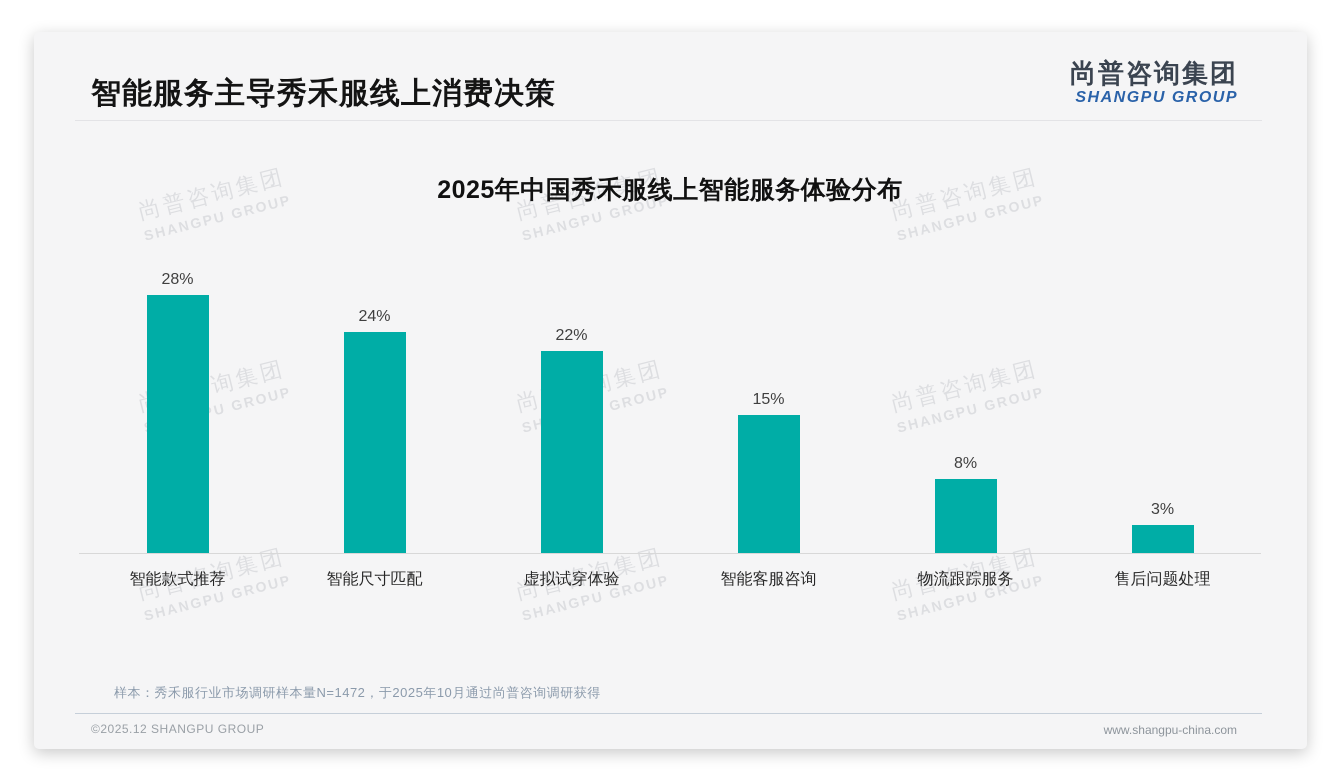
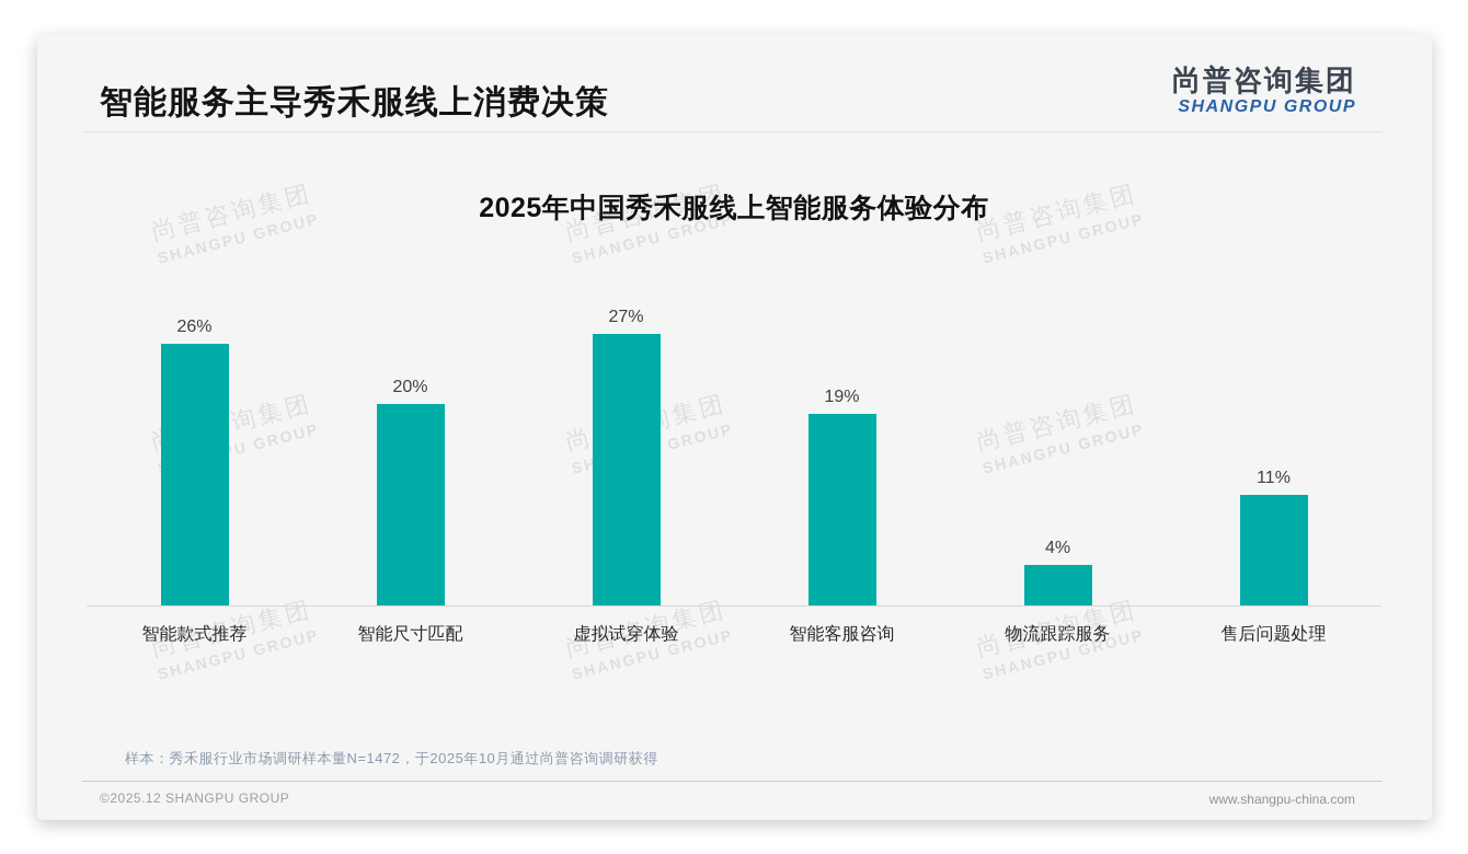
智能款式推荐: 28% -> 26%
智能尺寸匹配: 24% -> 20%
虚拟试穿体验: 22% -> 27%
智能客服咨询: 15% -> 19%
物流跟踪服务: 8% -> 4%
售后问题处理: 3% -> 11%
